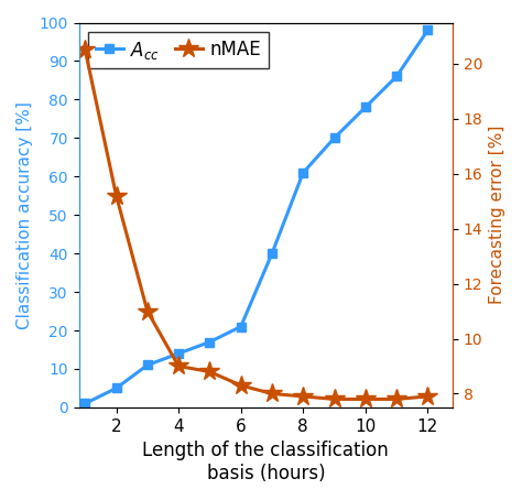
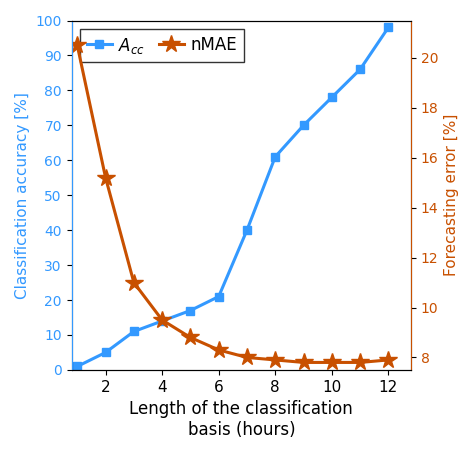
nMAE/4: 9.0 -> 9.5
